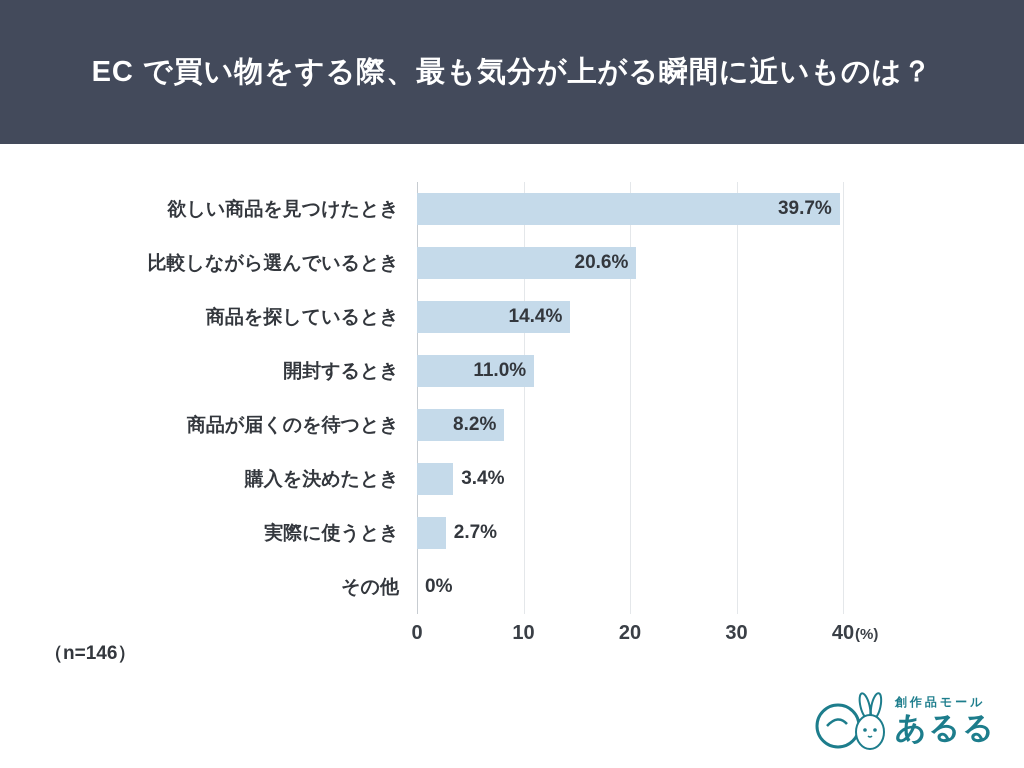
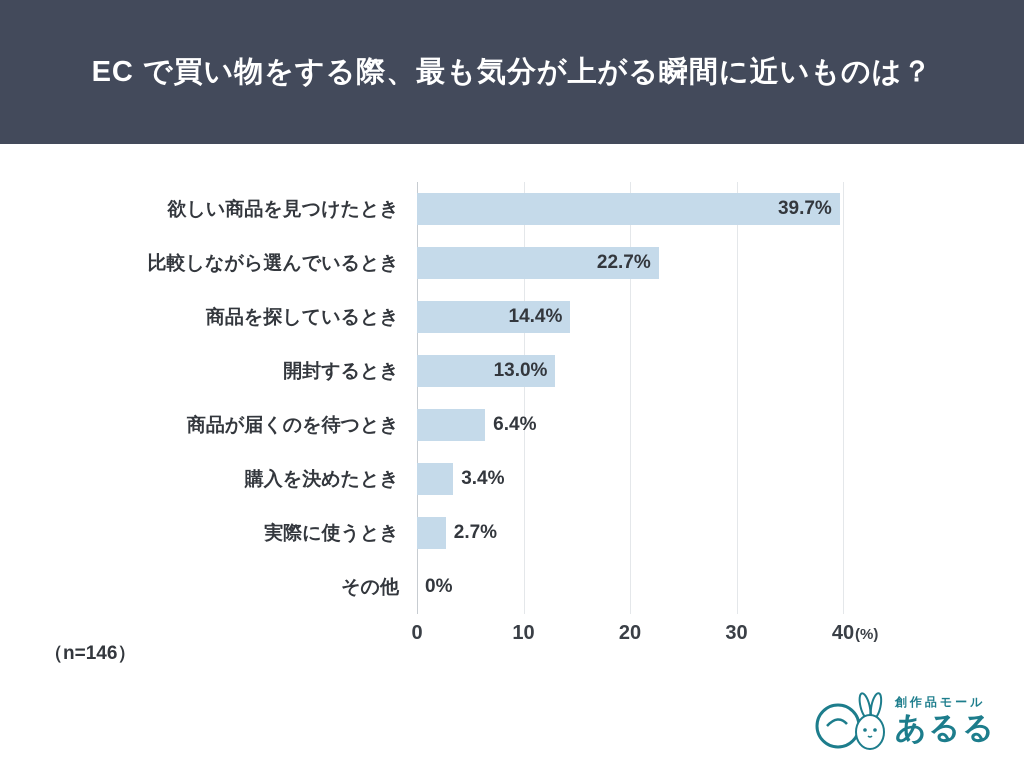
比較しながら選んでいるとき: 20.6% -> 22.7%
開封するとき: 11.0% -> 13.0%
商品が届くのを待つとき: 8.2% -> 6.4%
